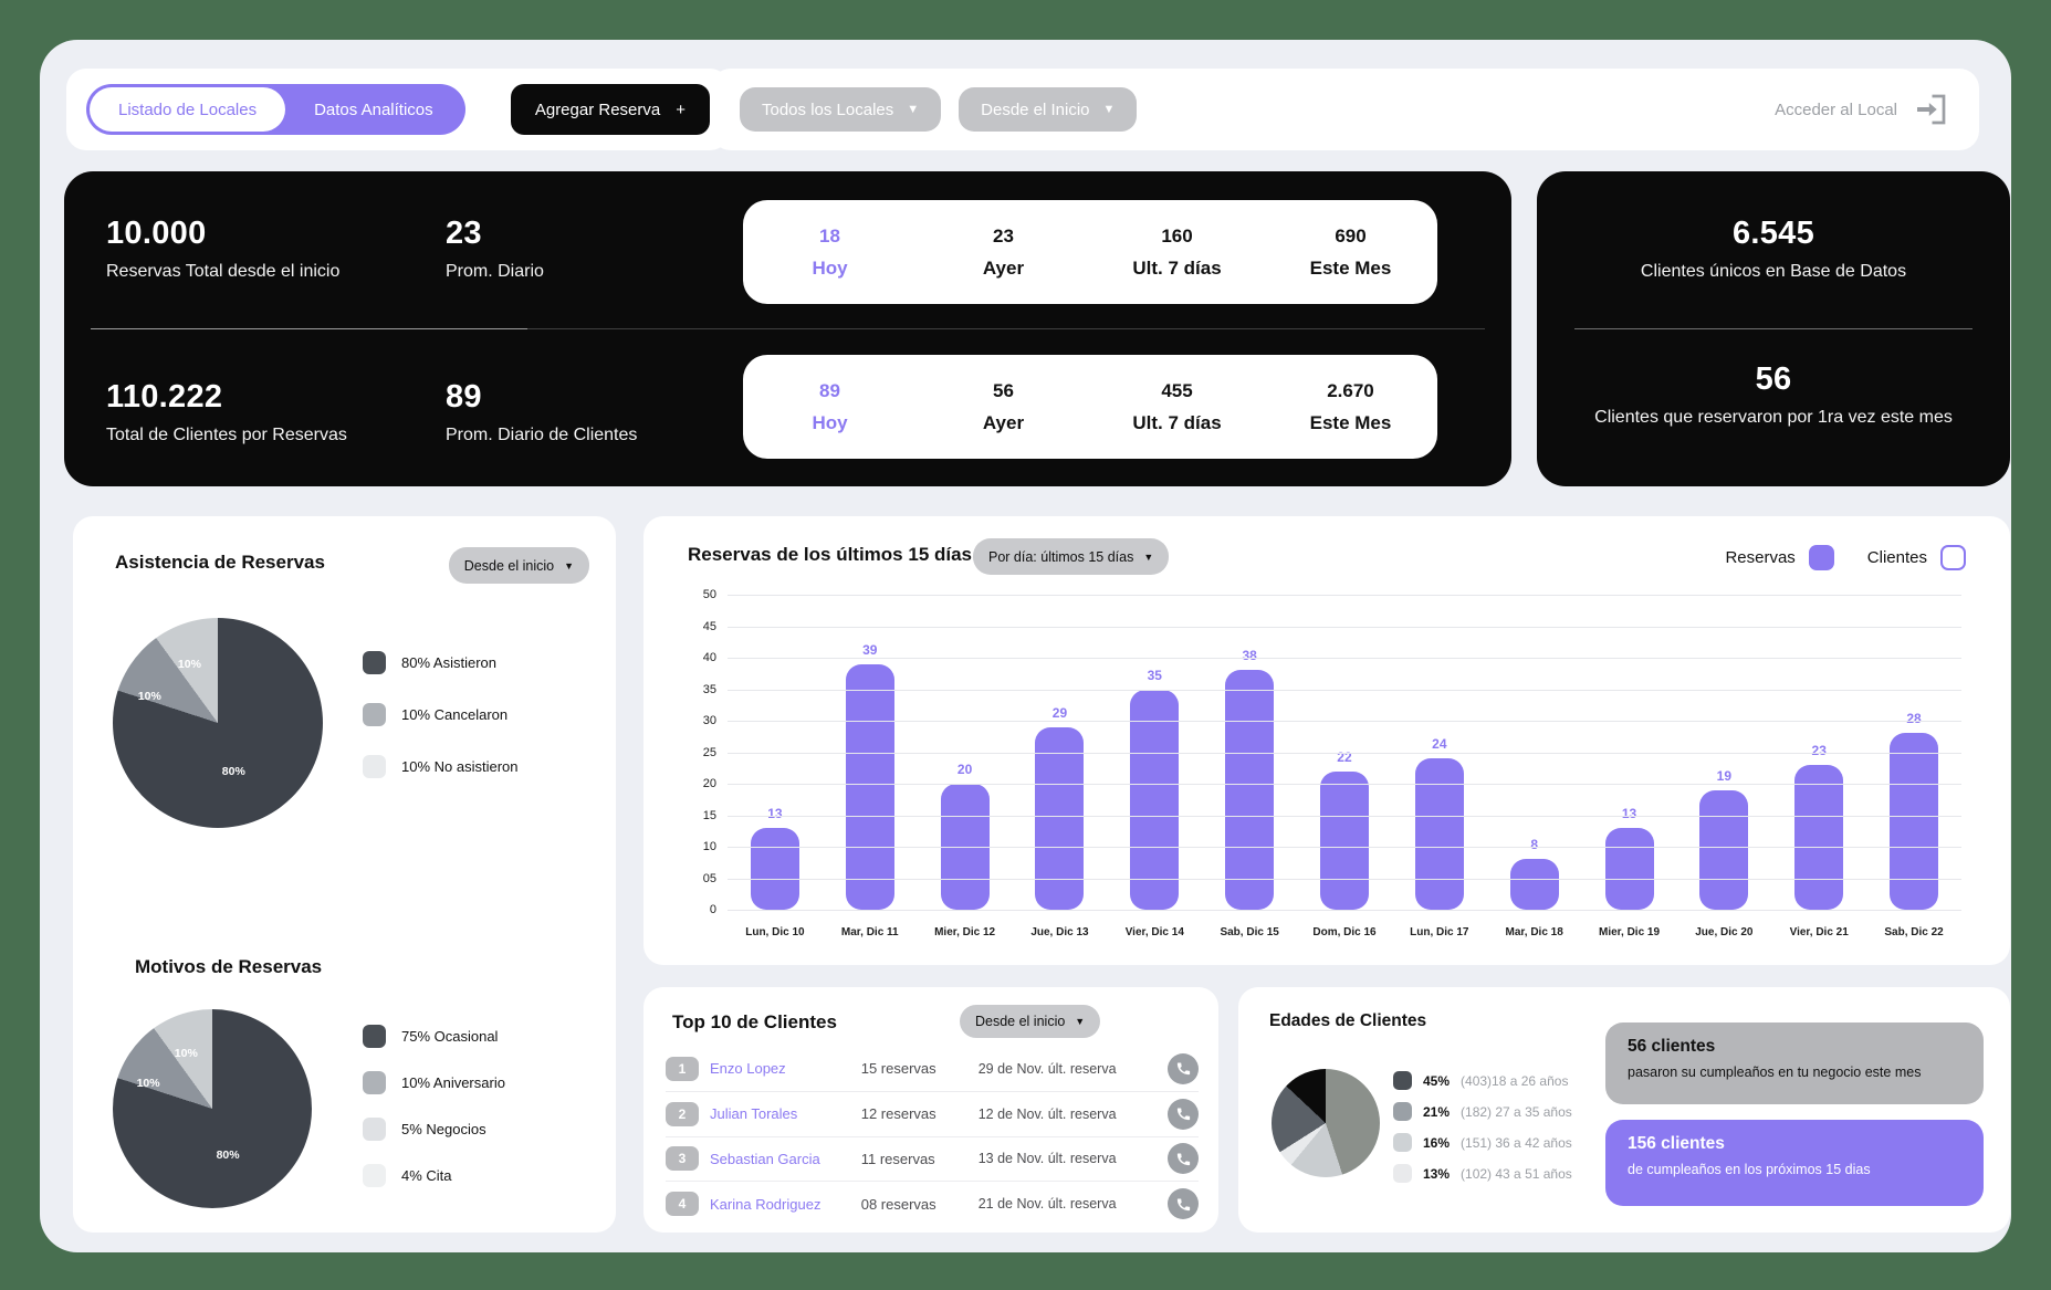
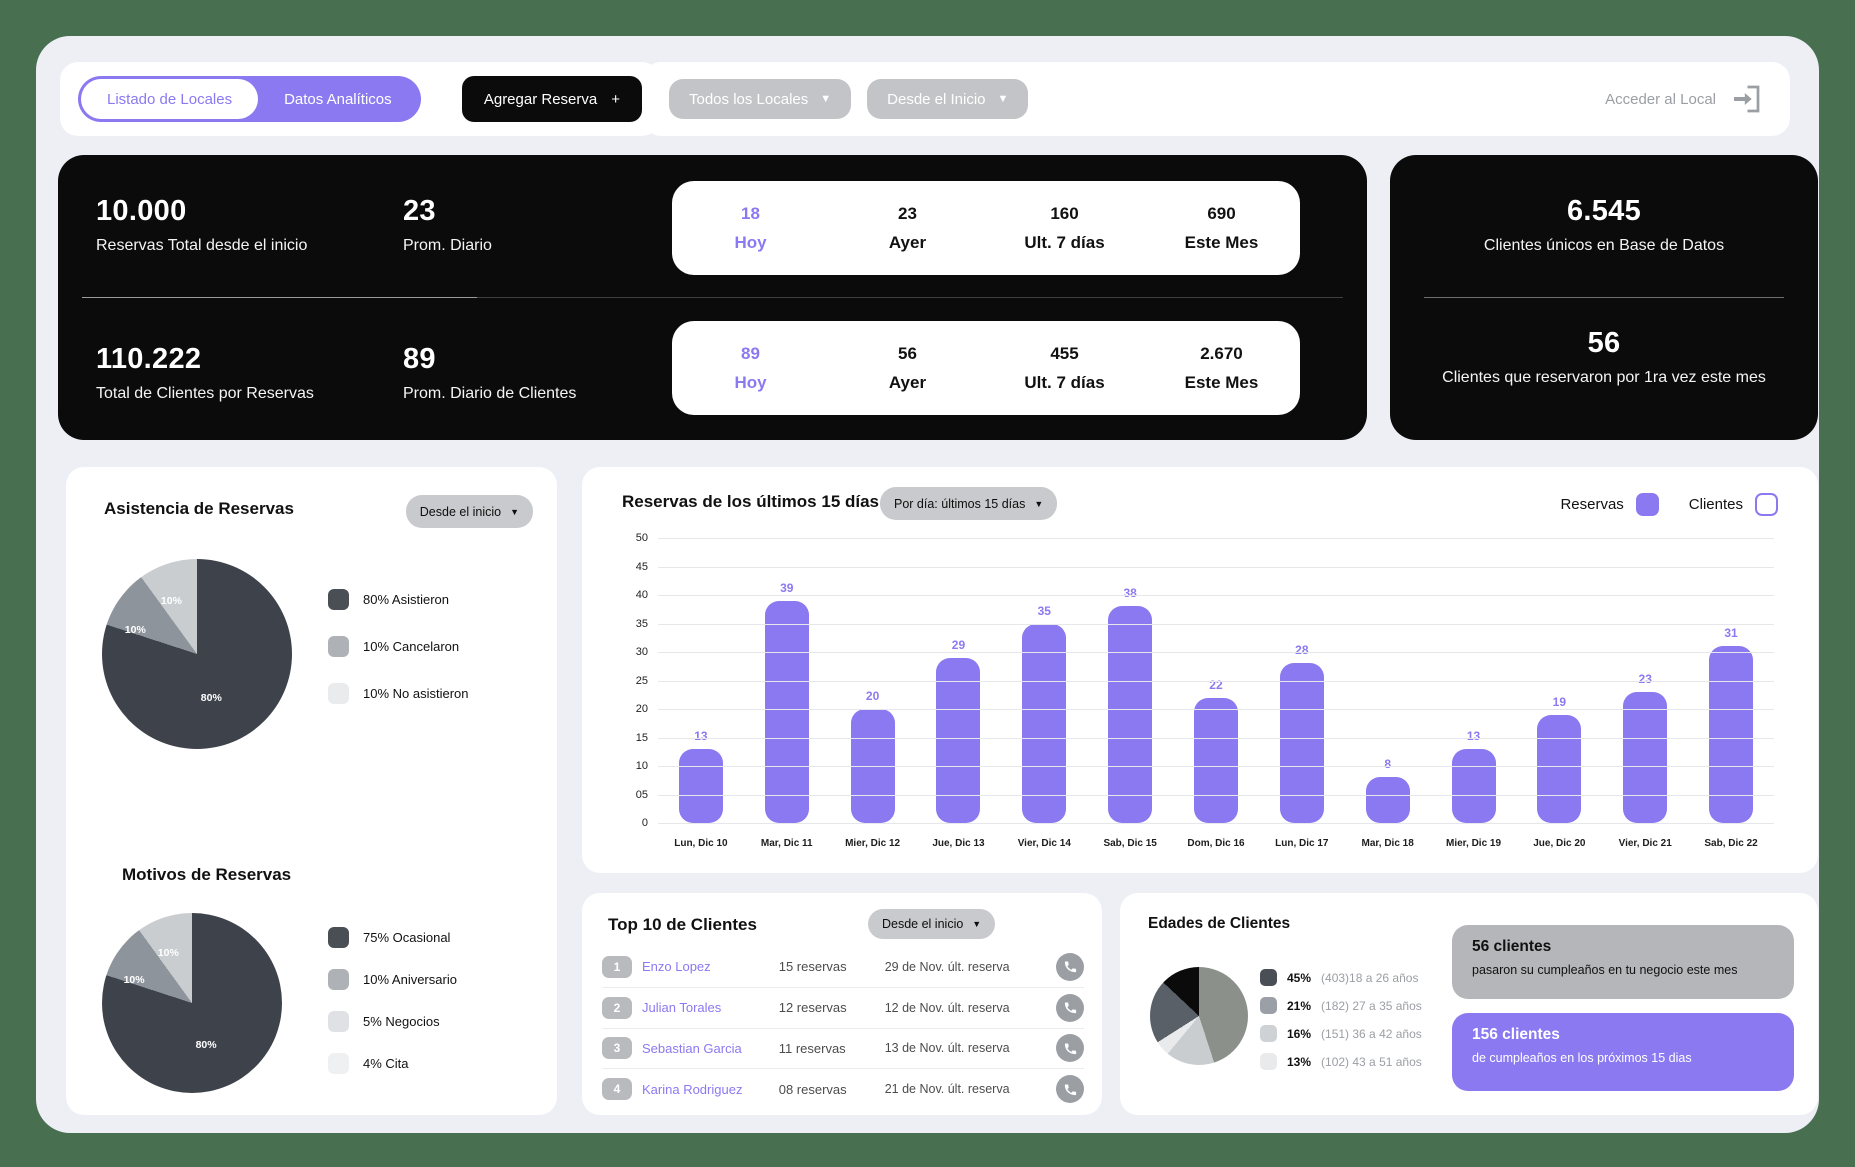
Reservas de los últimos 15 días/Lun, Dic 17: 24 -> 28
Reservas de los últimos 15 días/Sab, Dic 22: 28 -> 31
